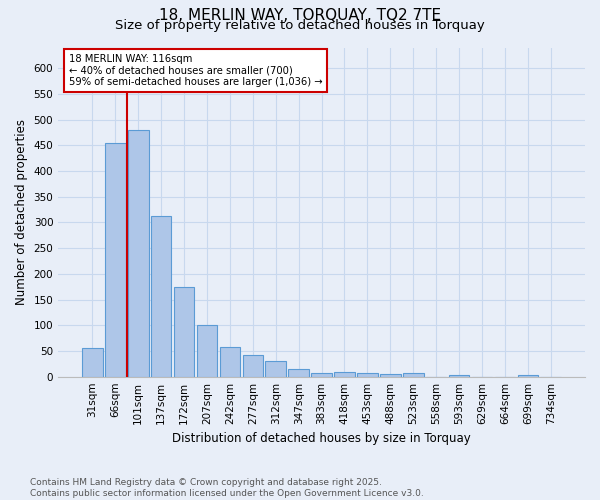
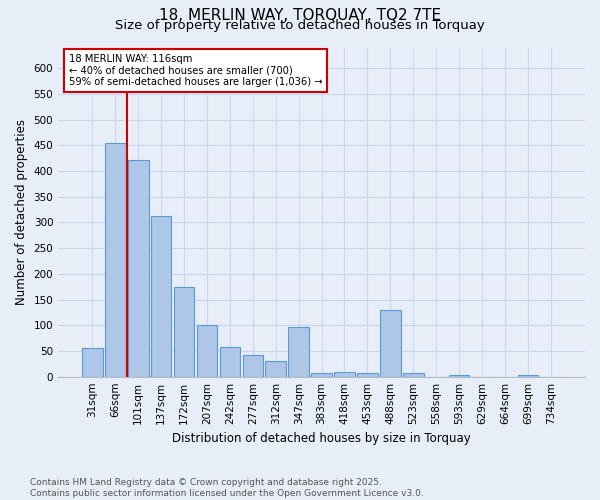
101sqm: 480 -> 422
347sqm: 14 -> 96
488sqm: 5 -> 130
